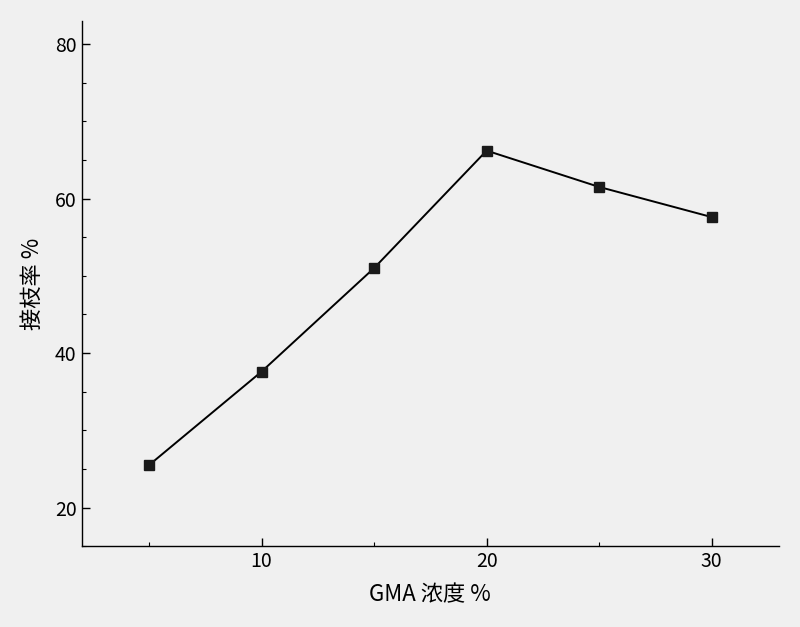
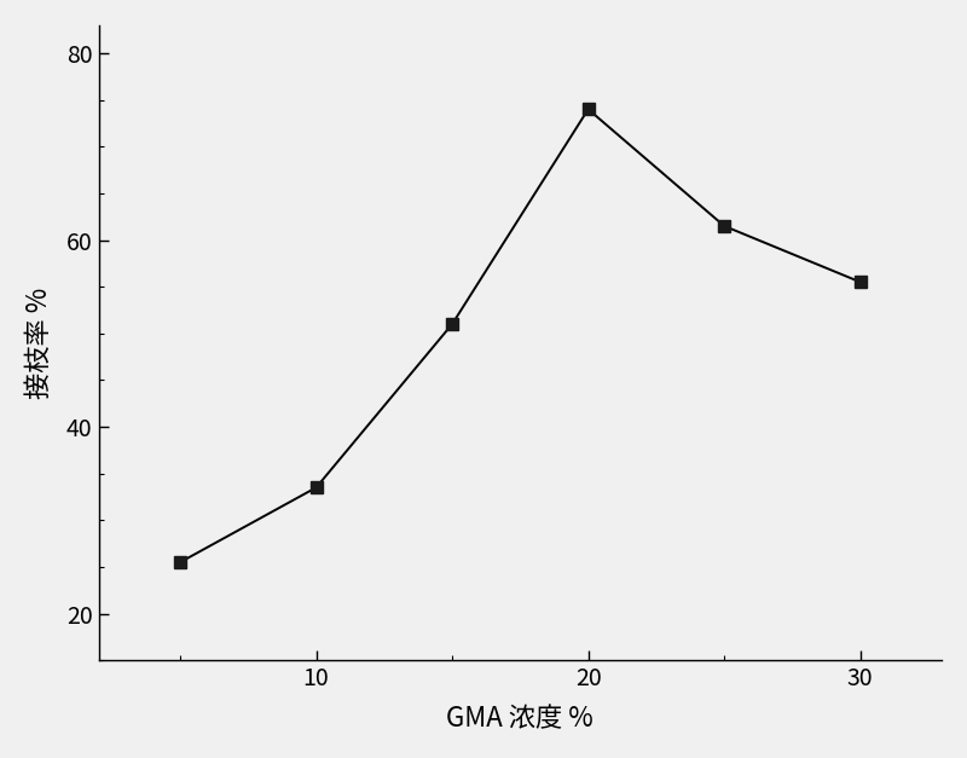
10: 37.6 -> 33.5
20: 66.2 -> 74.0
30: 57.6 -> 55.5
